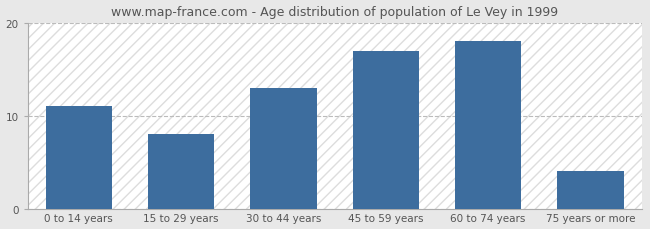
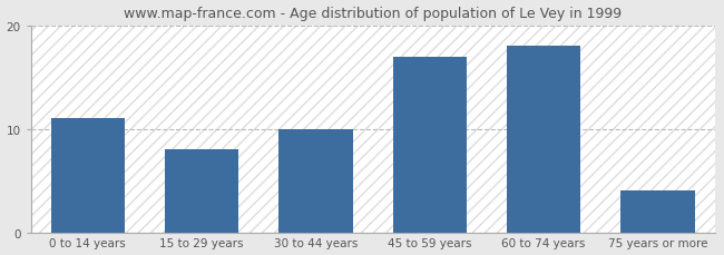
30 to 44 years: 13 -> 10
